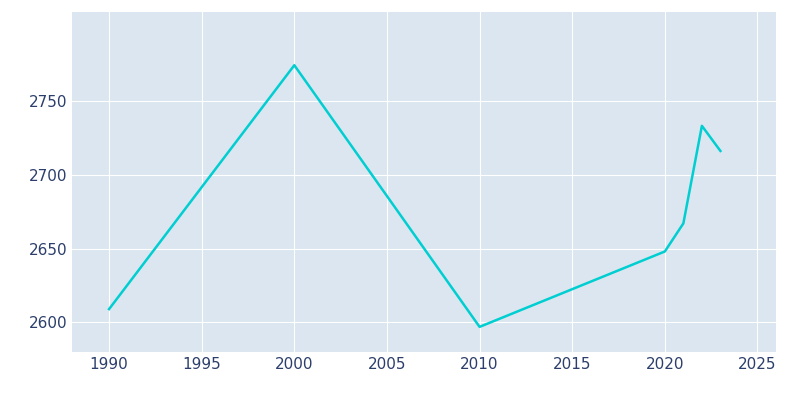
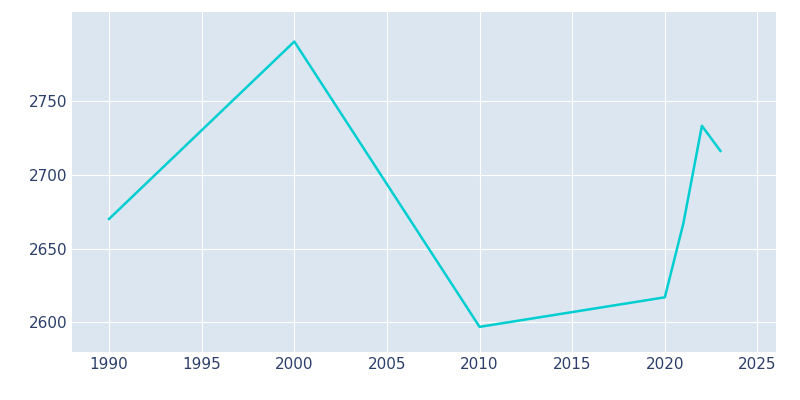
1990: 2609 -> 2670
2000: 2774 -> 2790
2020: 2648 -> 2617
